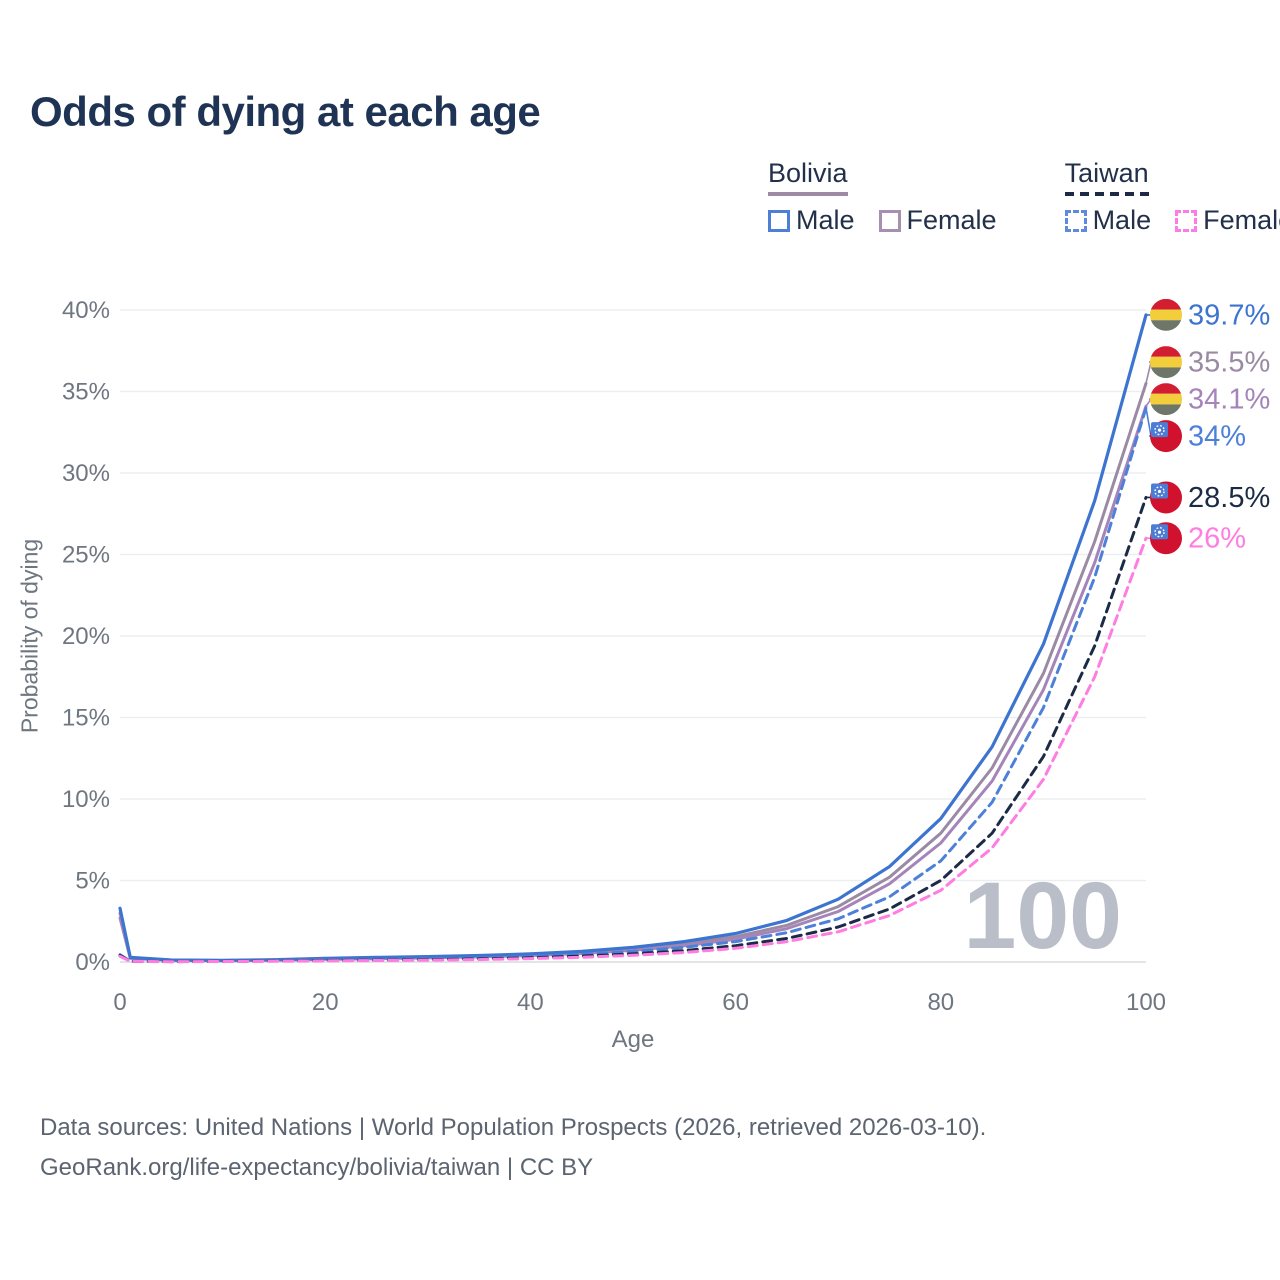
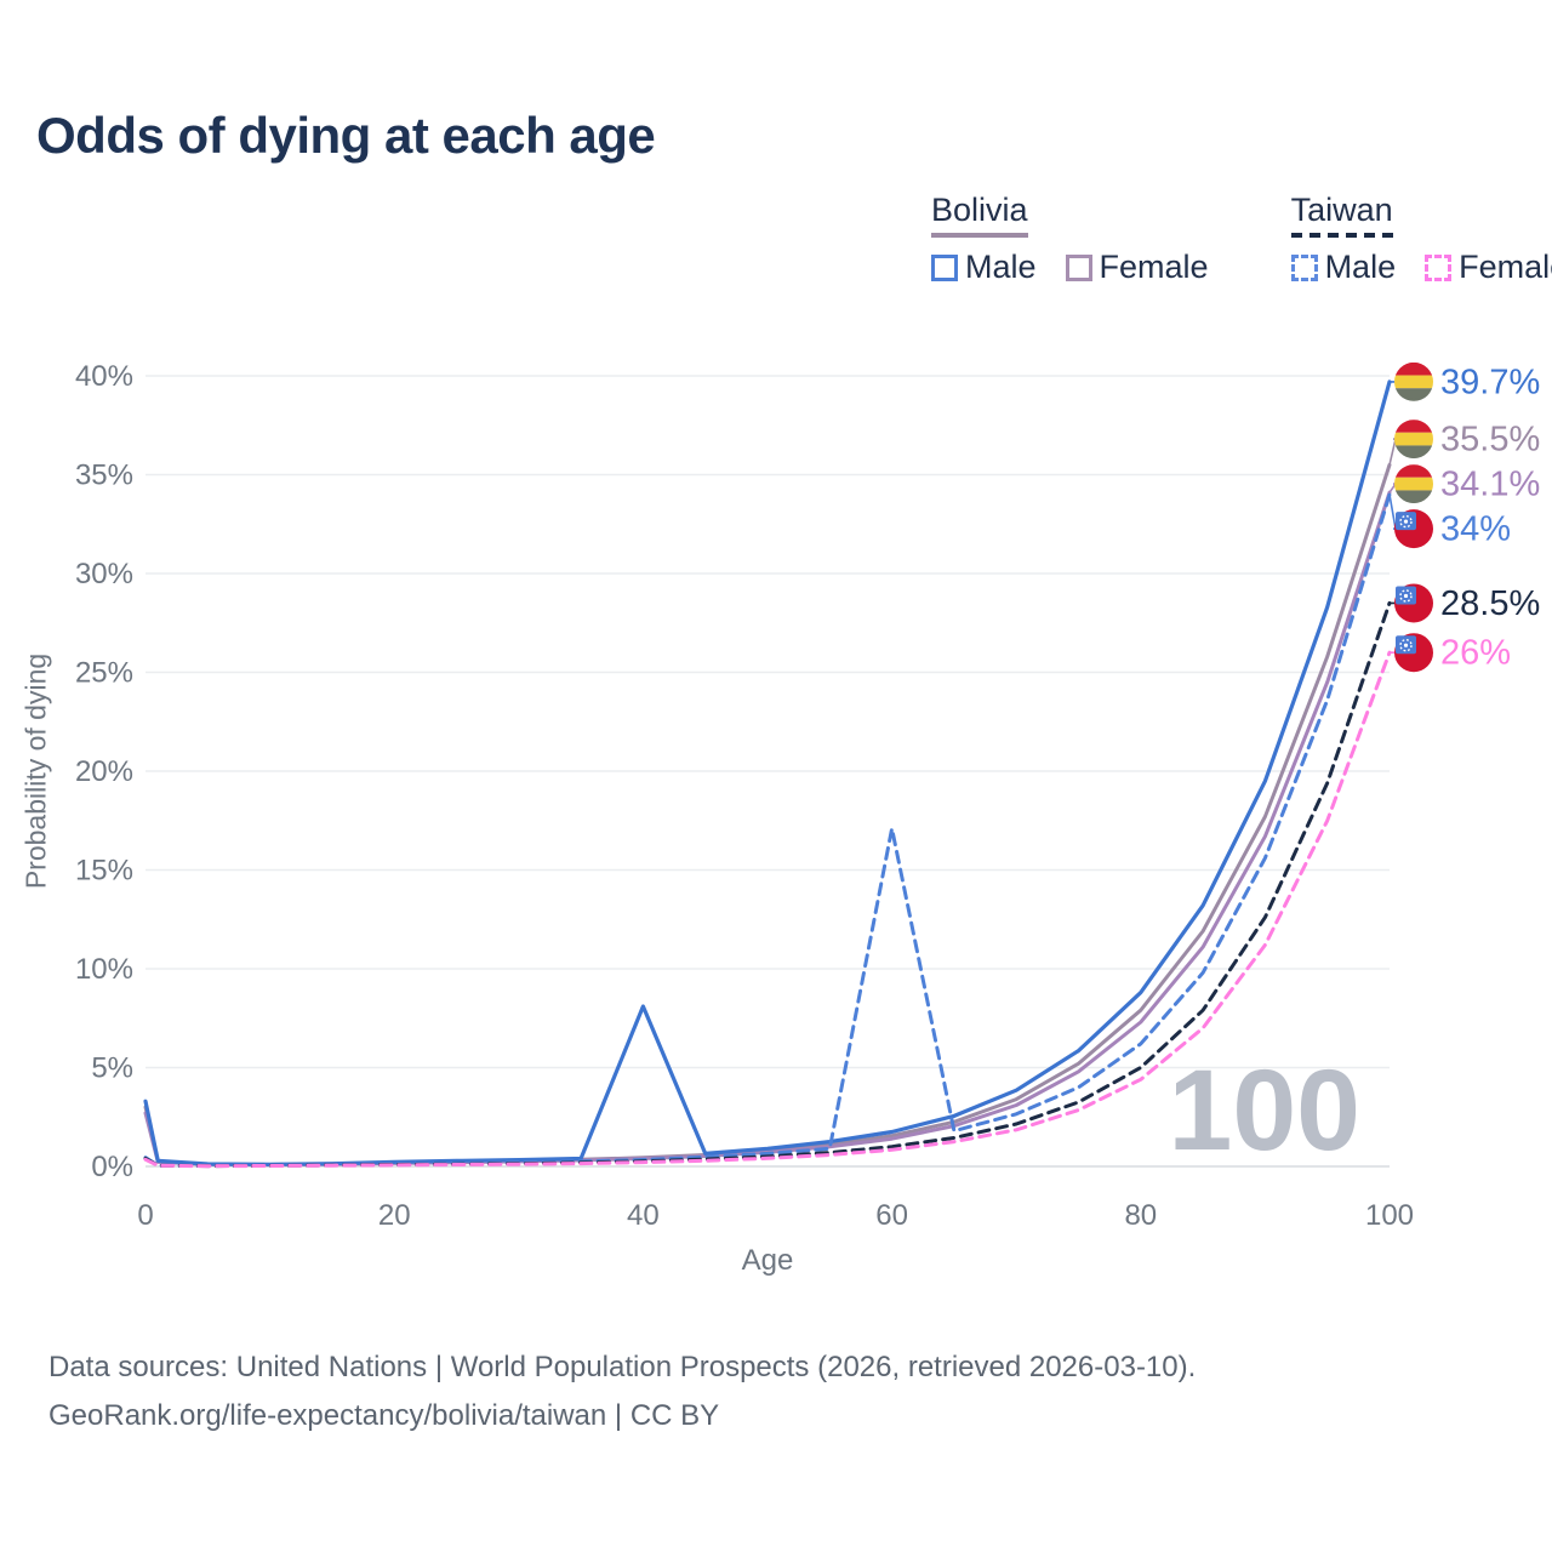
Bolivia Male/40: 0.5% -> 8.1%
Taiwan Male/60: 1.2% -> 17.1%
